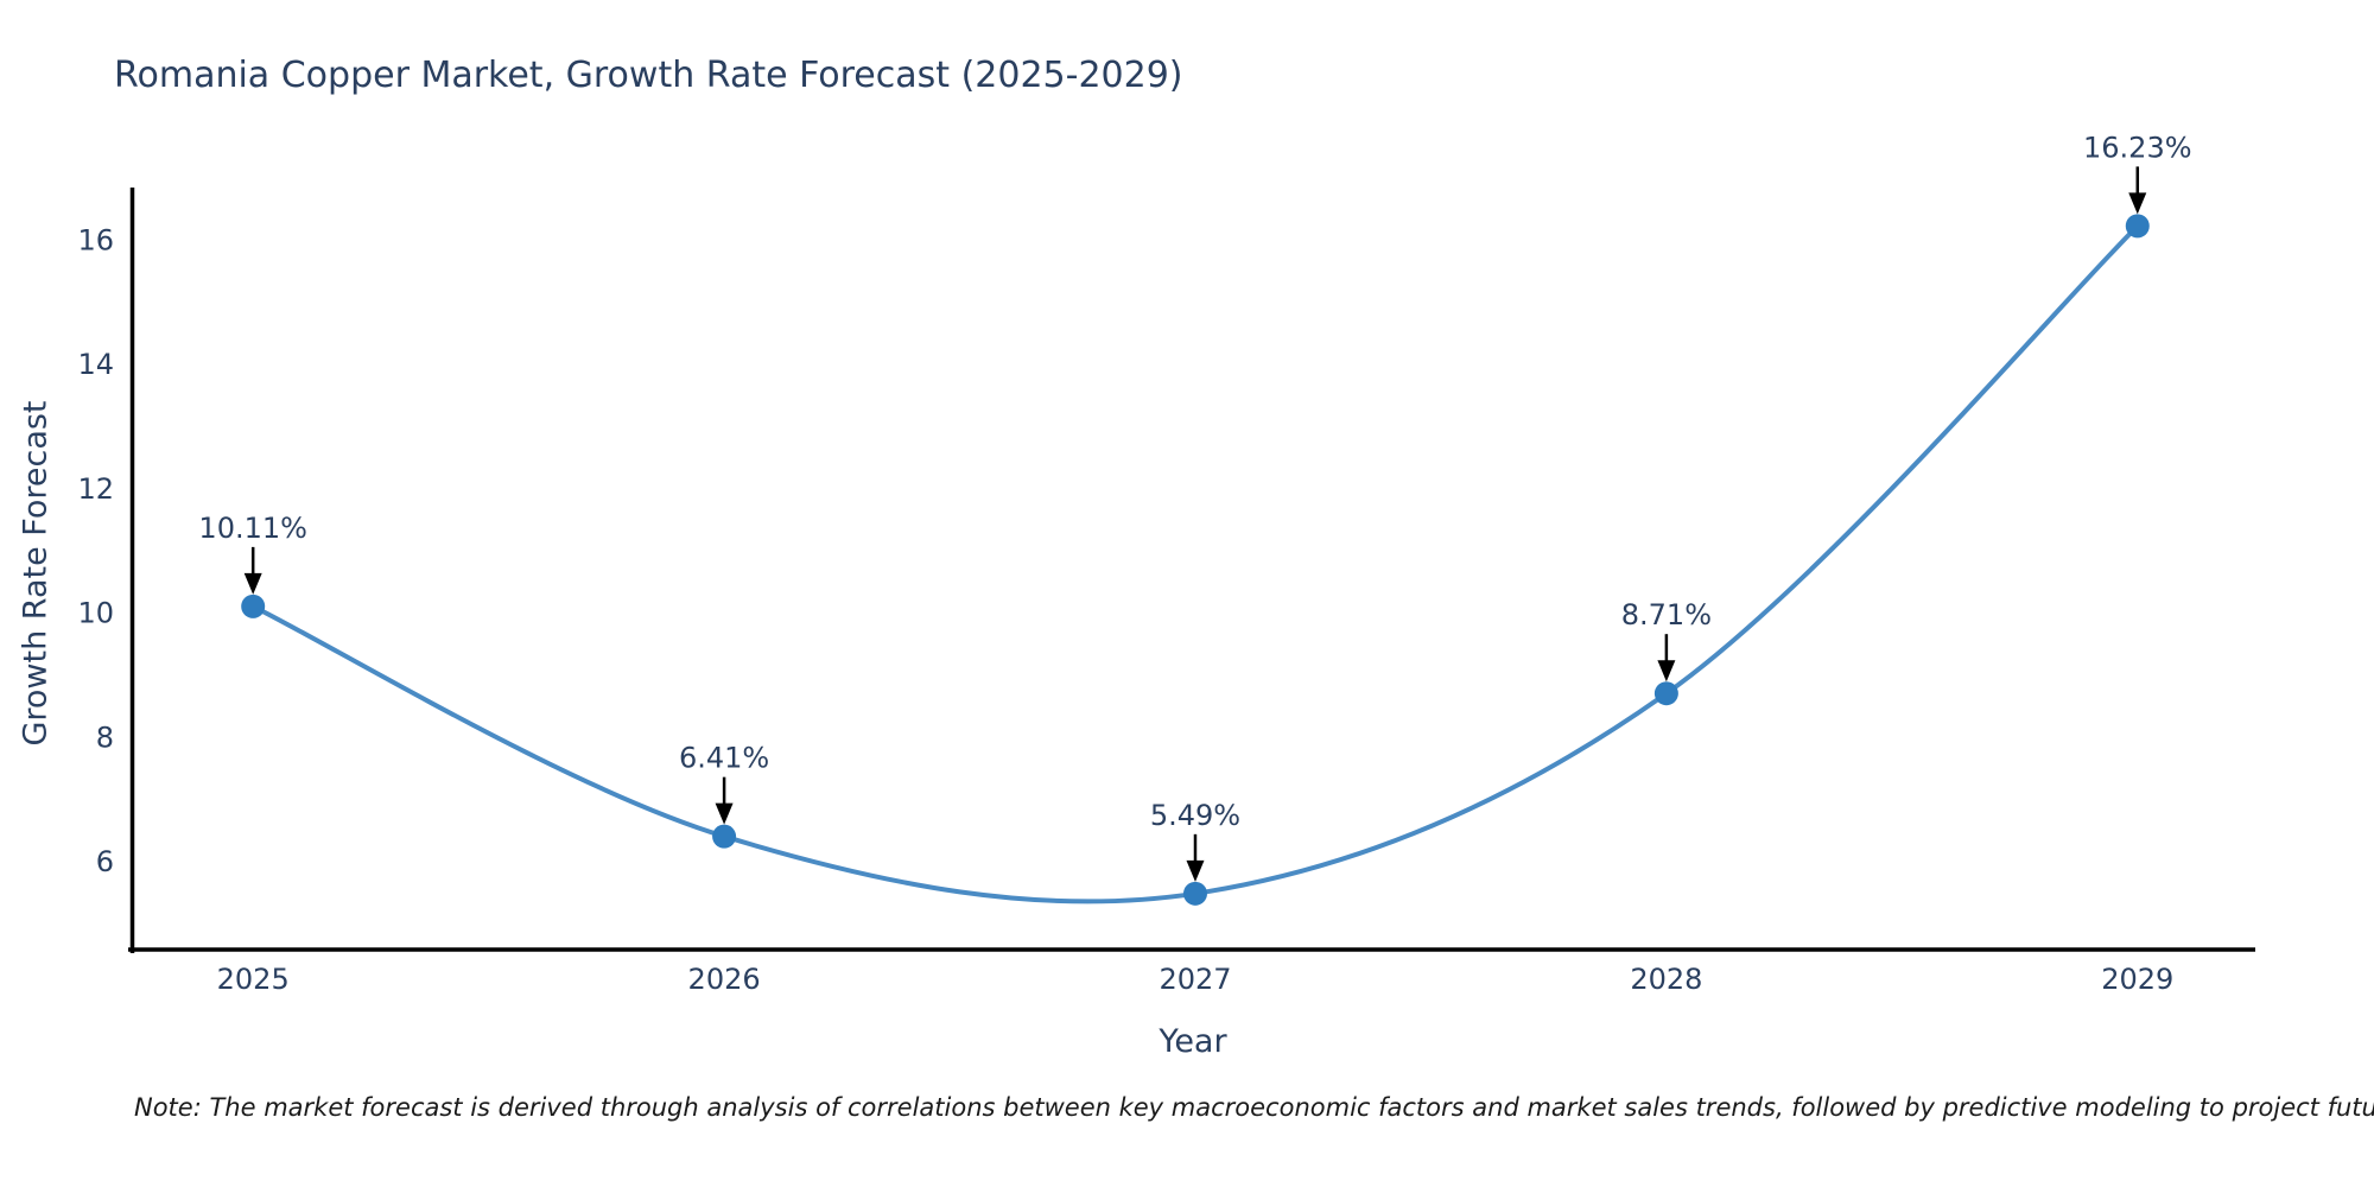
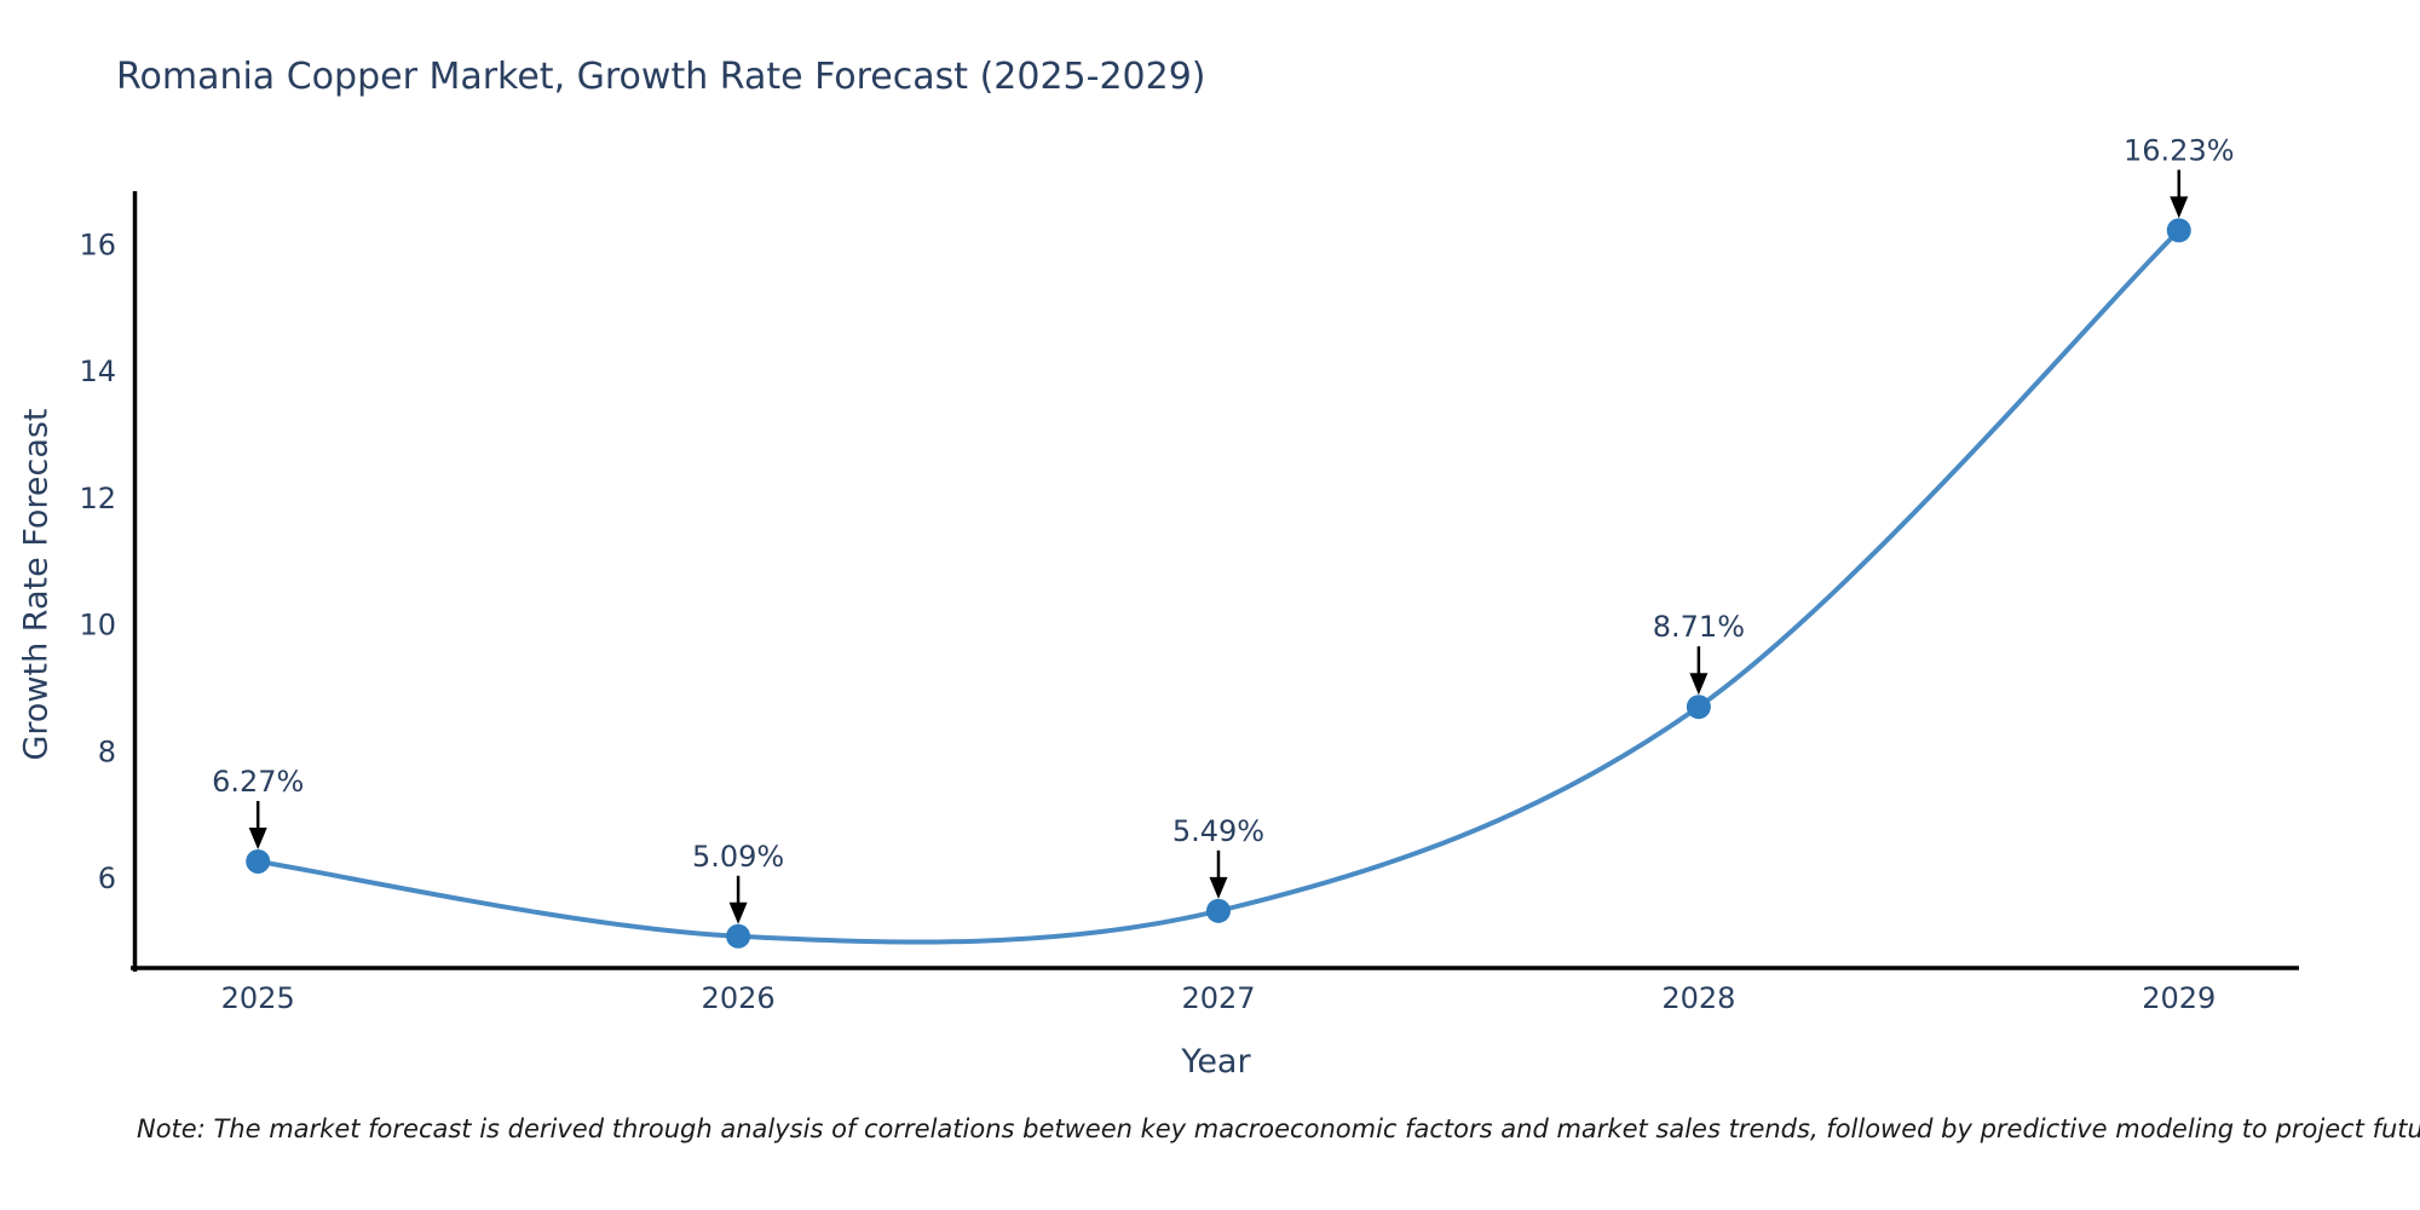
2025: 10.11% -> 6.27%
2026: 6.41% -> 5.09%
